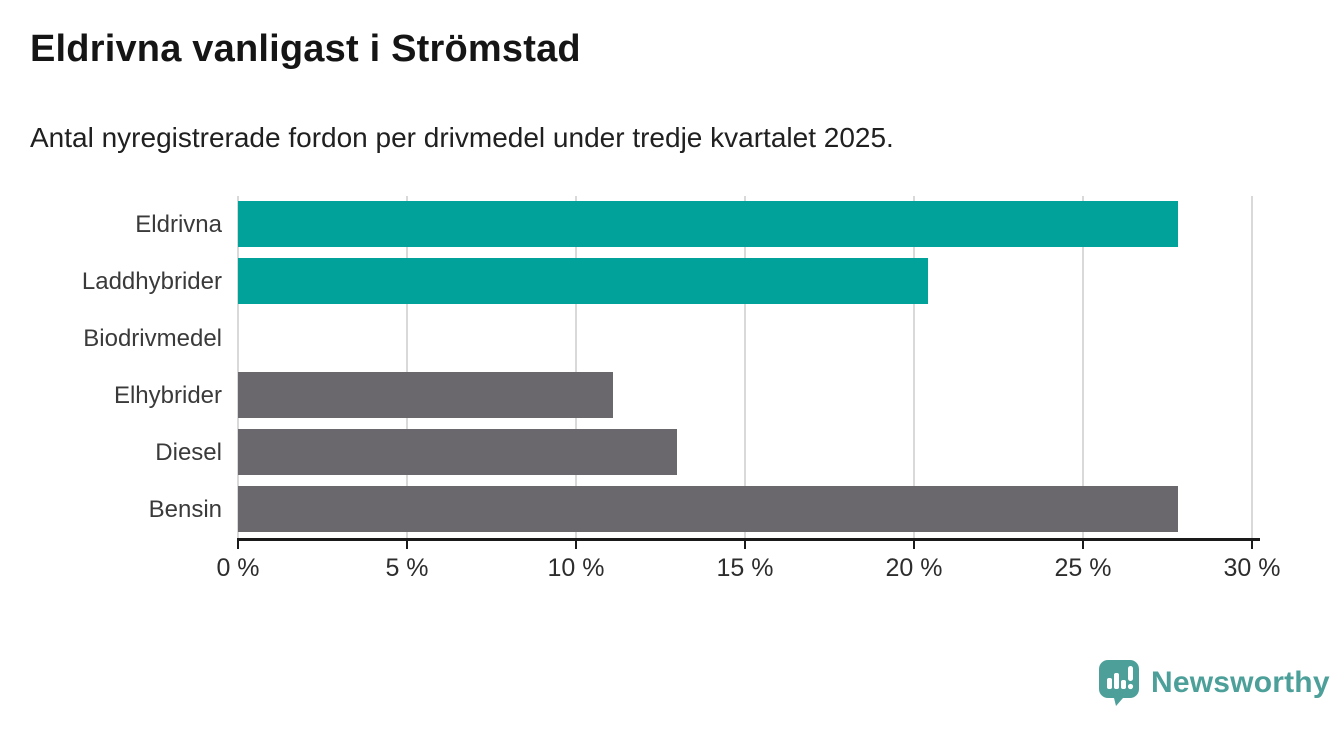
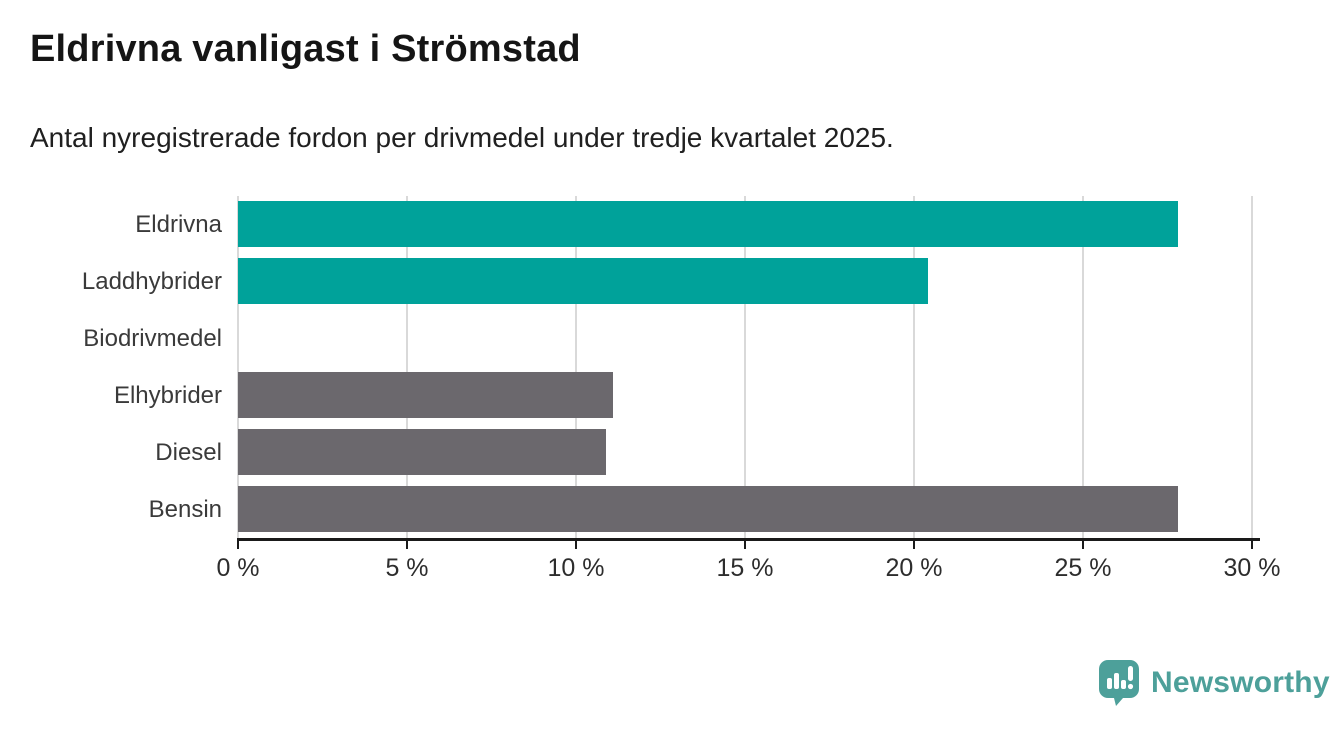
Diesel: 13.0% -> 10.9%
